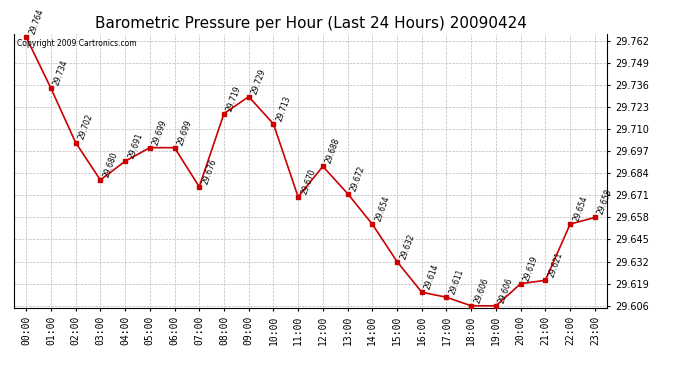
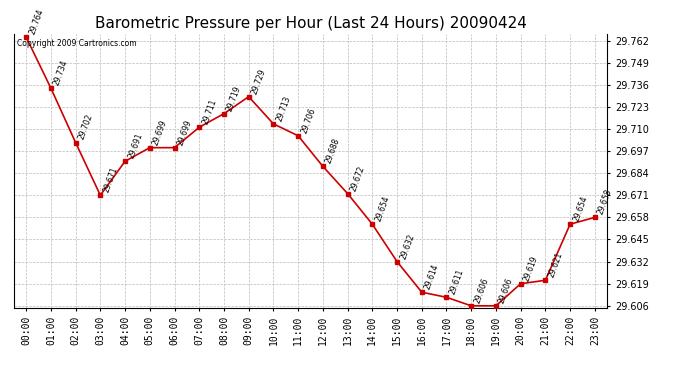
03:00: 29.680 -> 29.671
07:00: 29.676 -> 29.711
11:00: 29.670 -> 29.706
